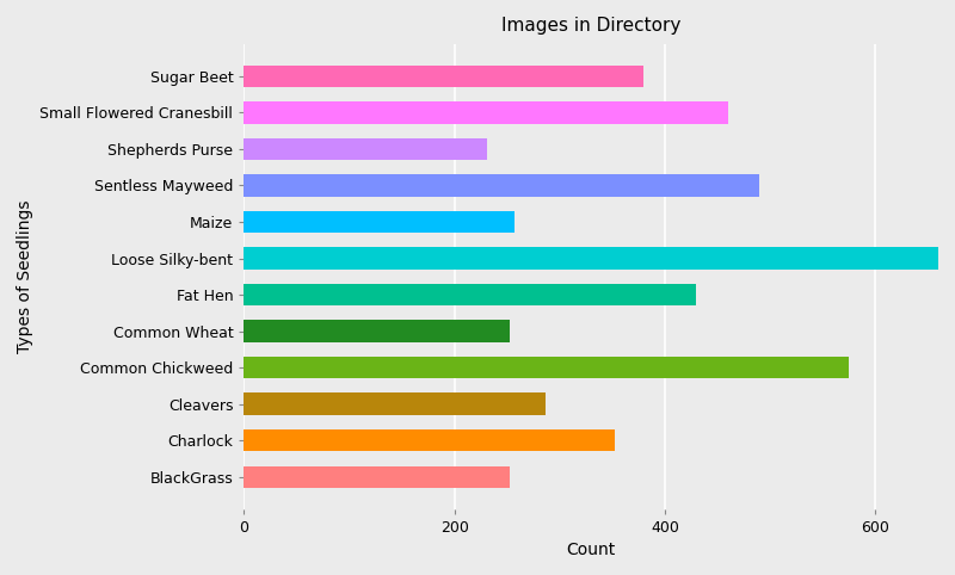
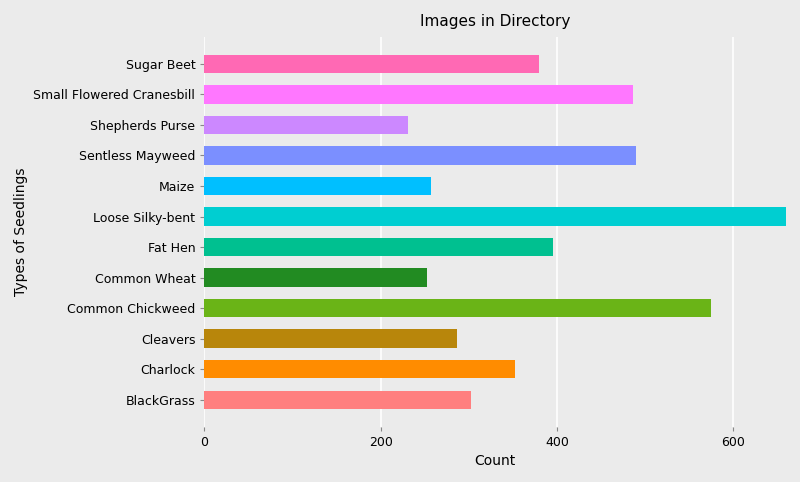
Small Flowered Cranesbill: 460 -> 486
Fat Hen: 430 -> 396
BlackGrass: 253 -> 302
